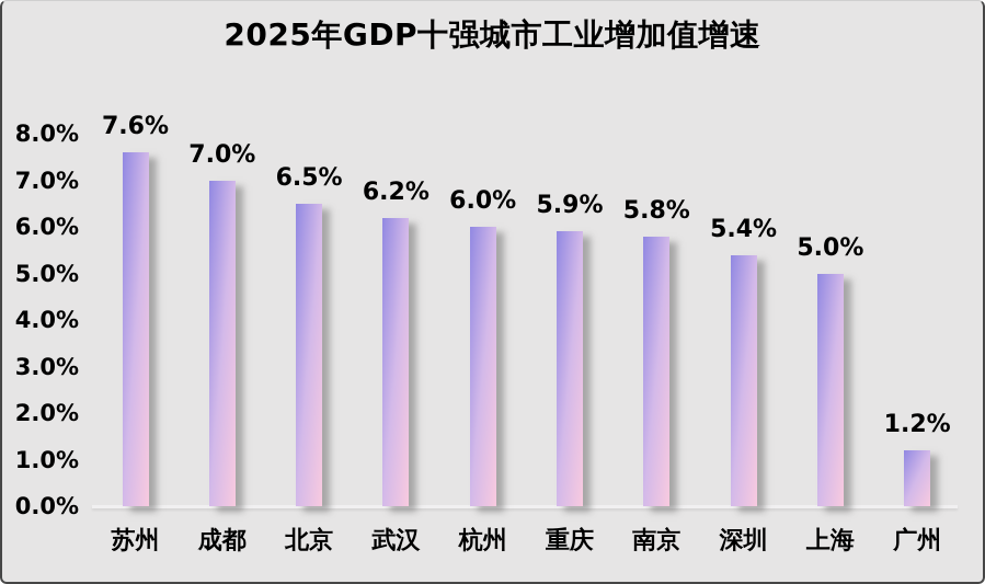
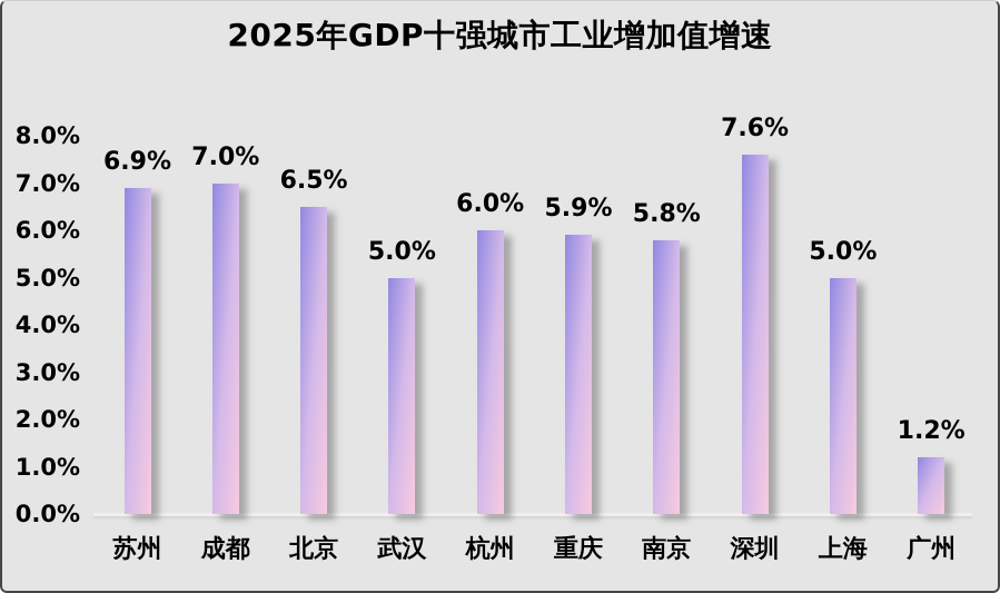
苏州: 7.6% -> 6.9%
武汉: 6.2% -> 5.0%
深圳: 5.4% -> 7.6%
